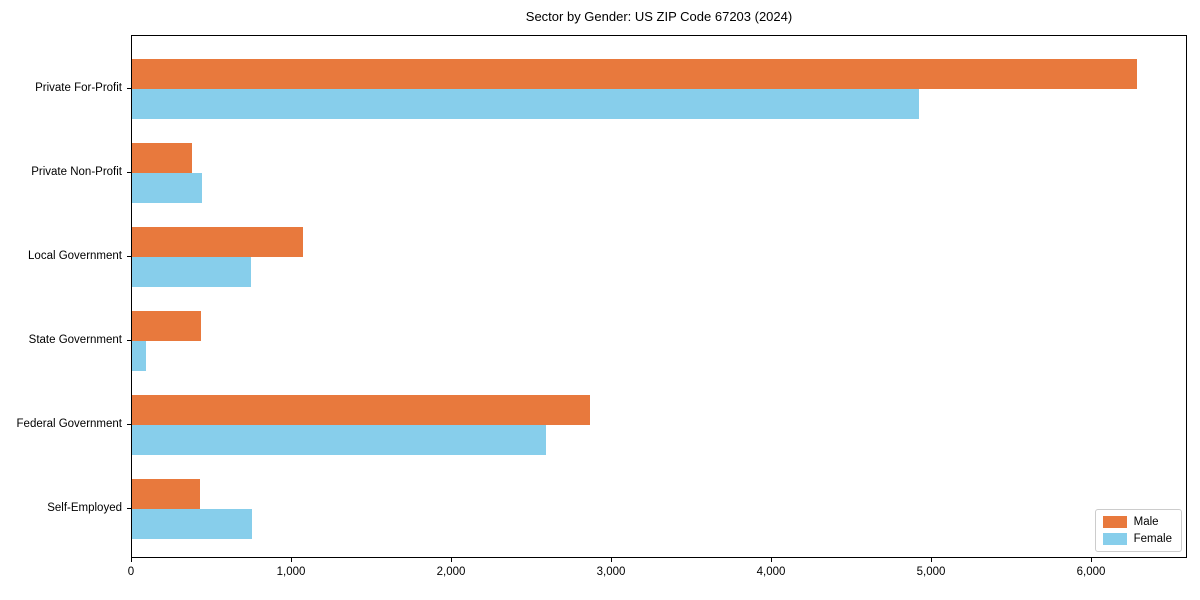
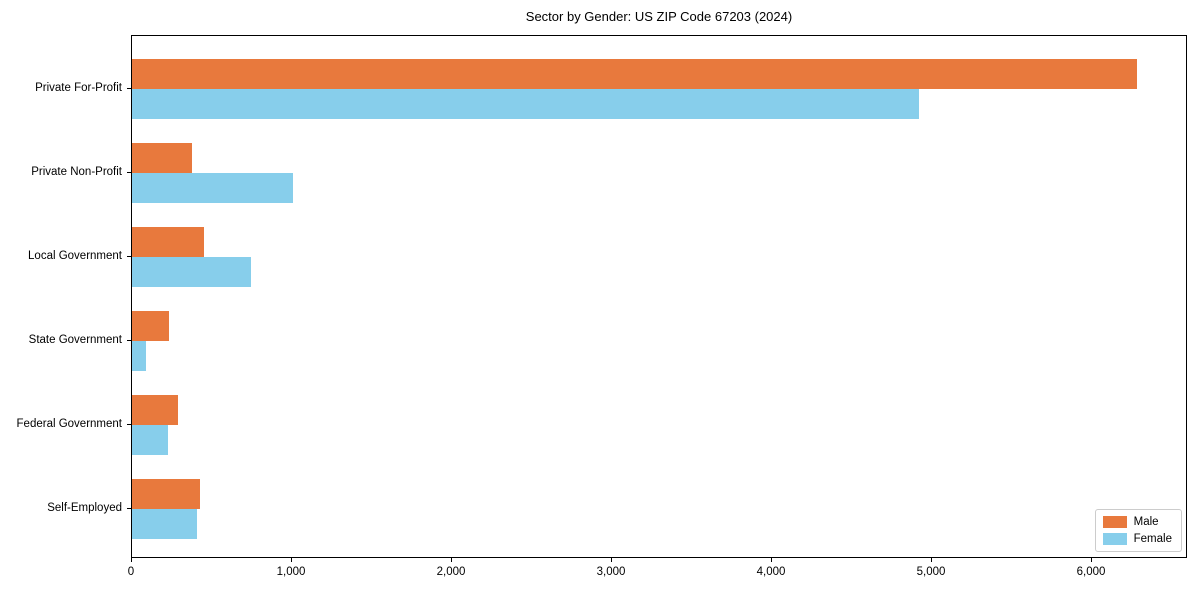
Female/Private Non-Profit: 440 -> 1000
Male/Local Government: 1070 -> 450
Male/State Government: 430 -> 230
Male/Federal Government: 2860 -> 290
Female/Federal Government: 2590 -> 220
Female/Self-Employed: 750 -> 400
